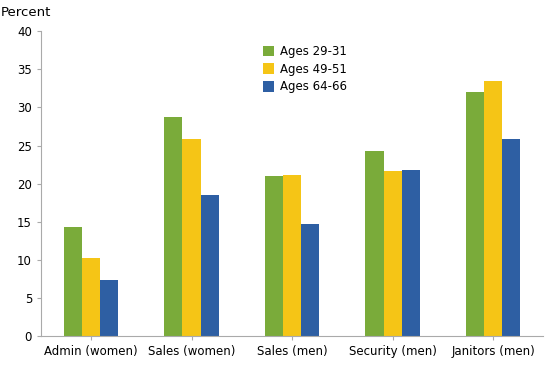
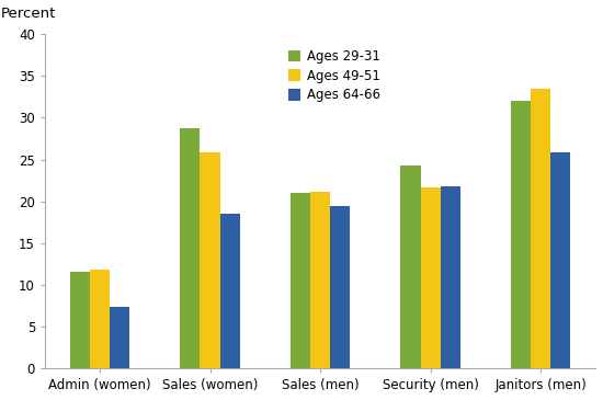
Ages 29-31/Admin (women): 14.3 -> 11.6
Ages 49-51/Admin (women): 10.2 -> 11.8
Ages 64-66/Sales (men): 14.7 -> 19.4
